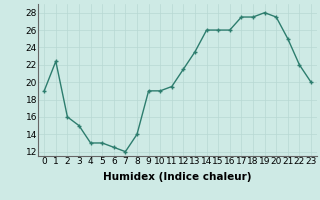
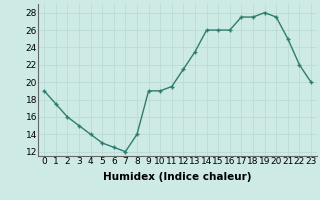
1: 22.4 -> 17.5
4: 13.0 -> 14.0
